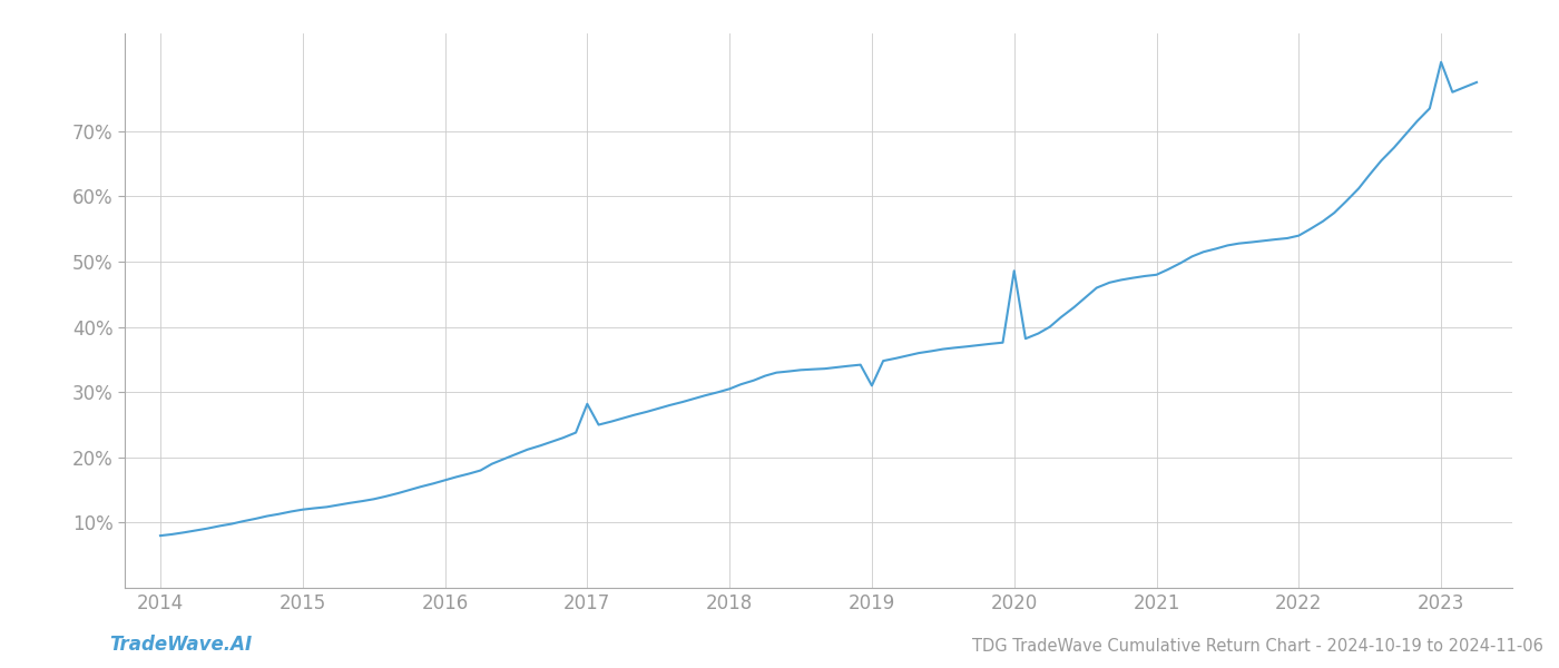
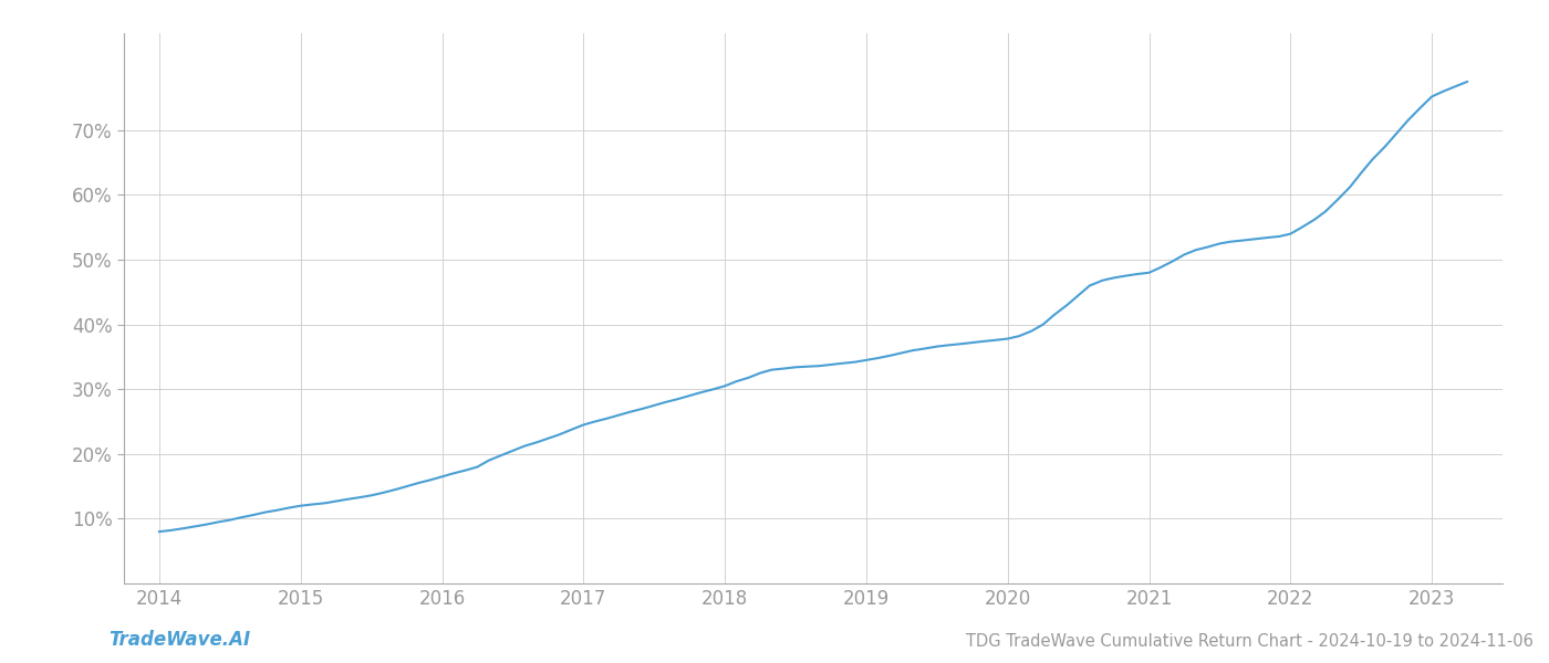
2017: 28.2% -> 24.5%
2019: 31.0% -> 34.5%
2020: 48.6% -> 37.8%
2023: 80.6% -> 75.2%
